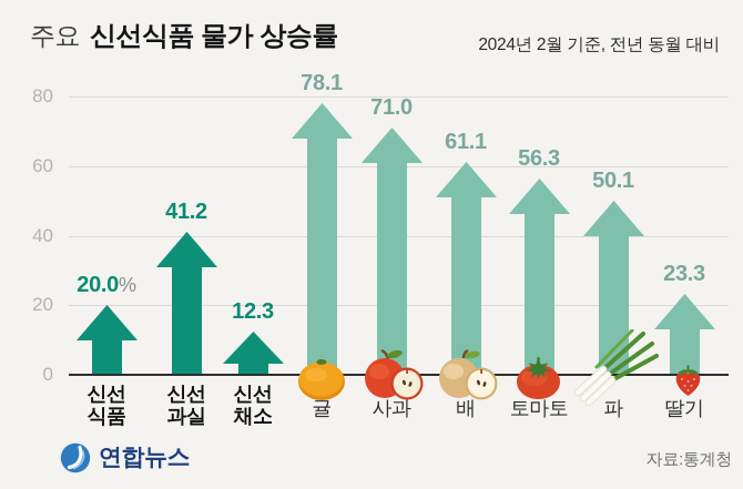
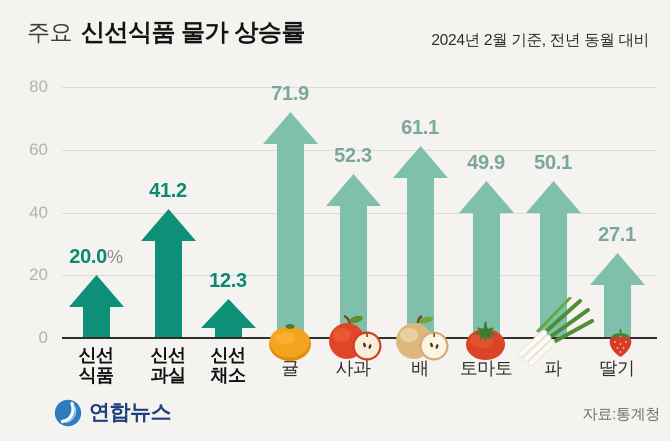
귤: 78.1 -> 71.9
사과: 71.0 -> 52.3
토마토: 56.3 -> 49.9
딸기: 23.3 -> 27.1
